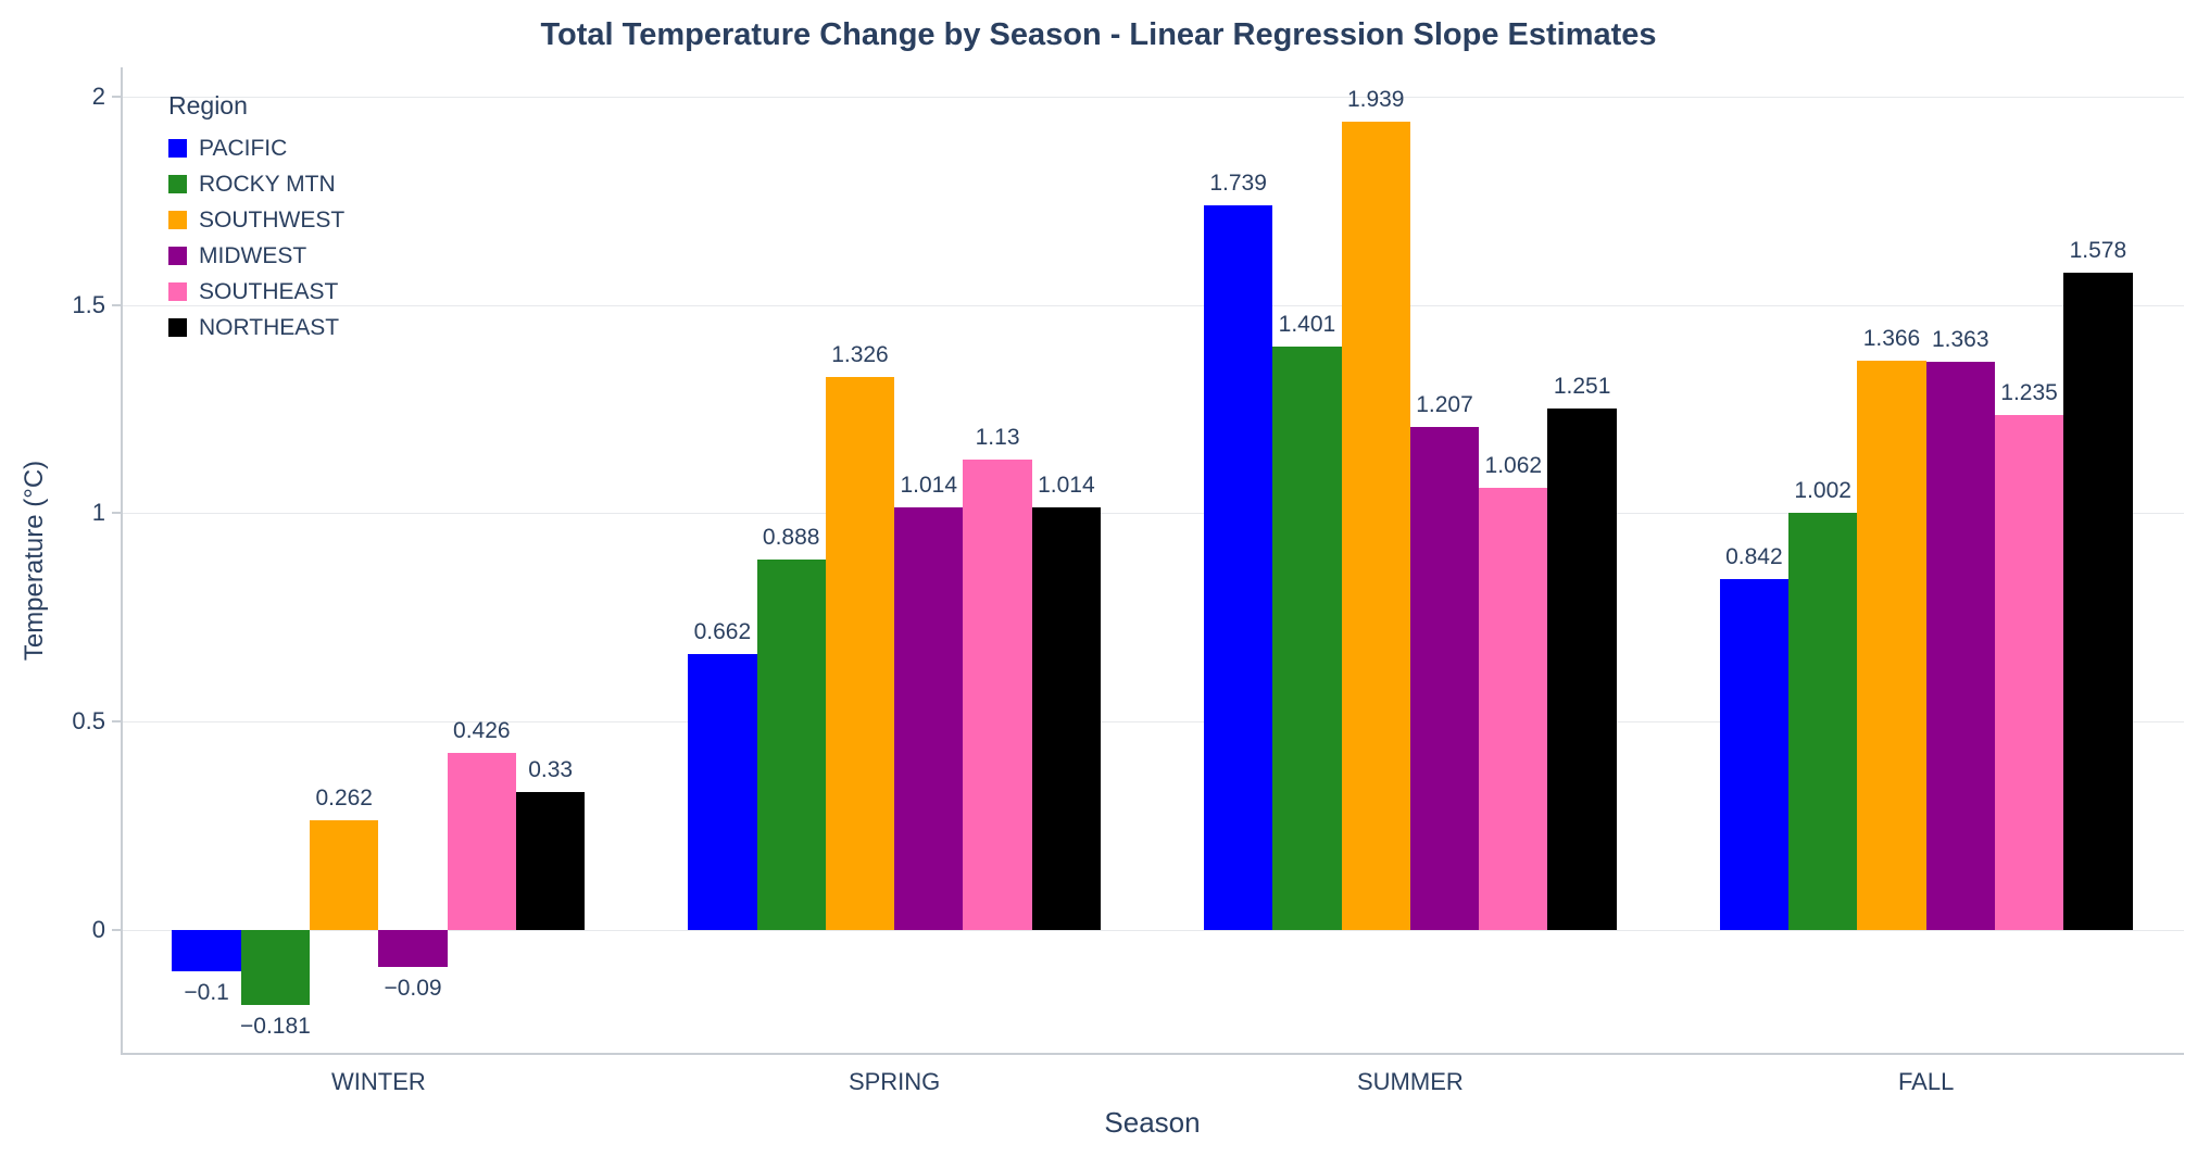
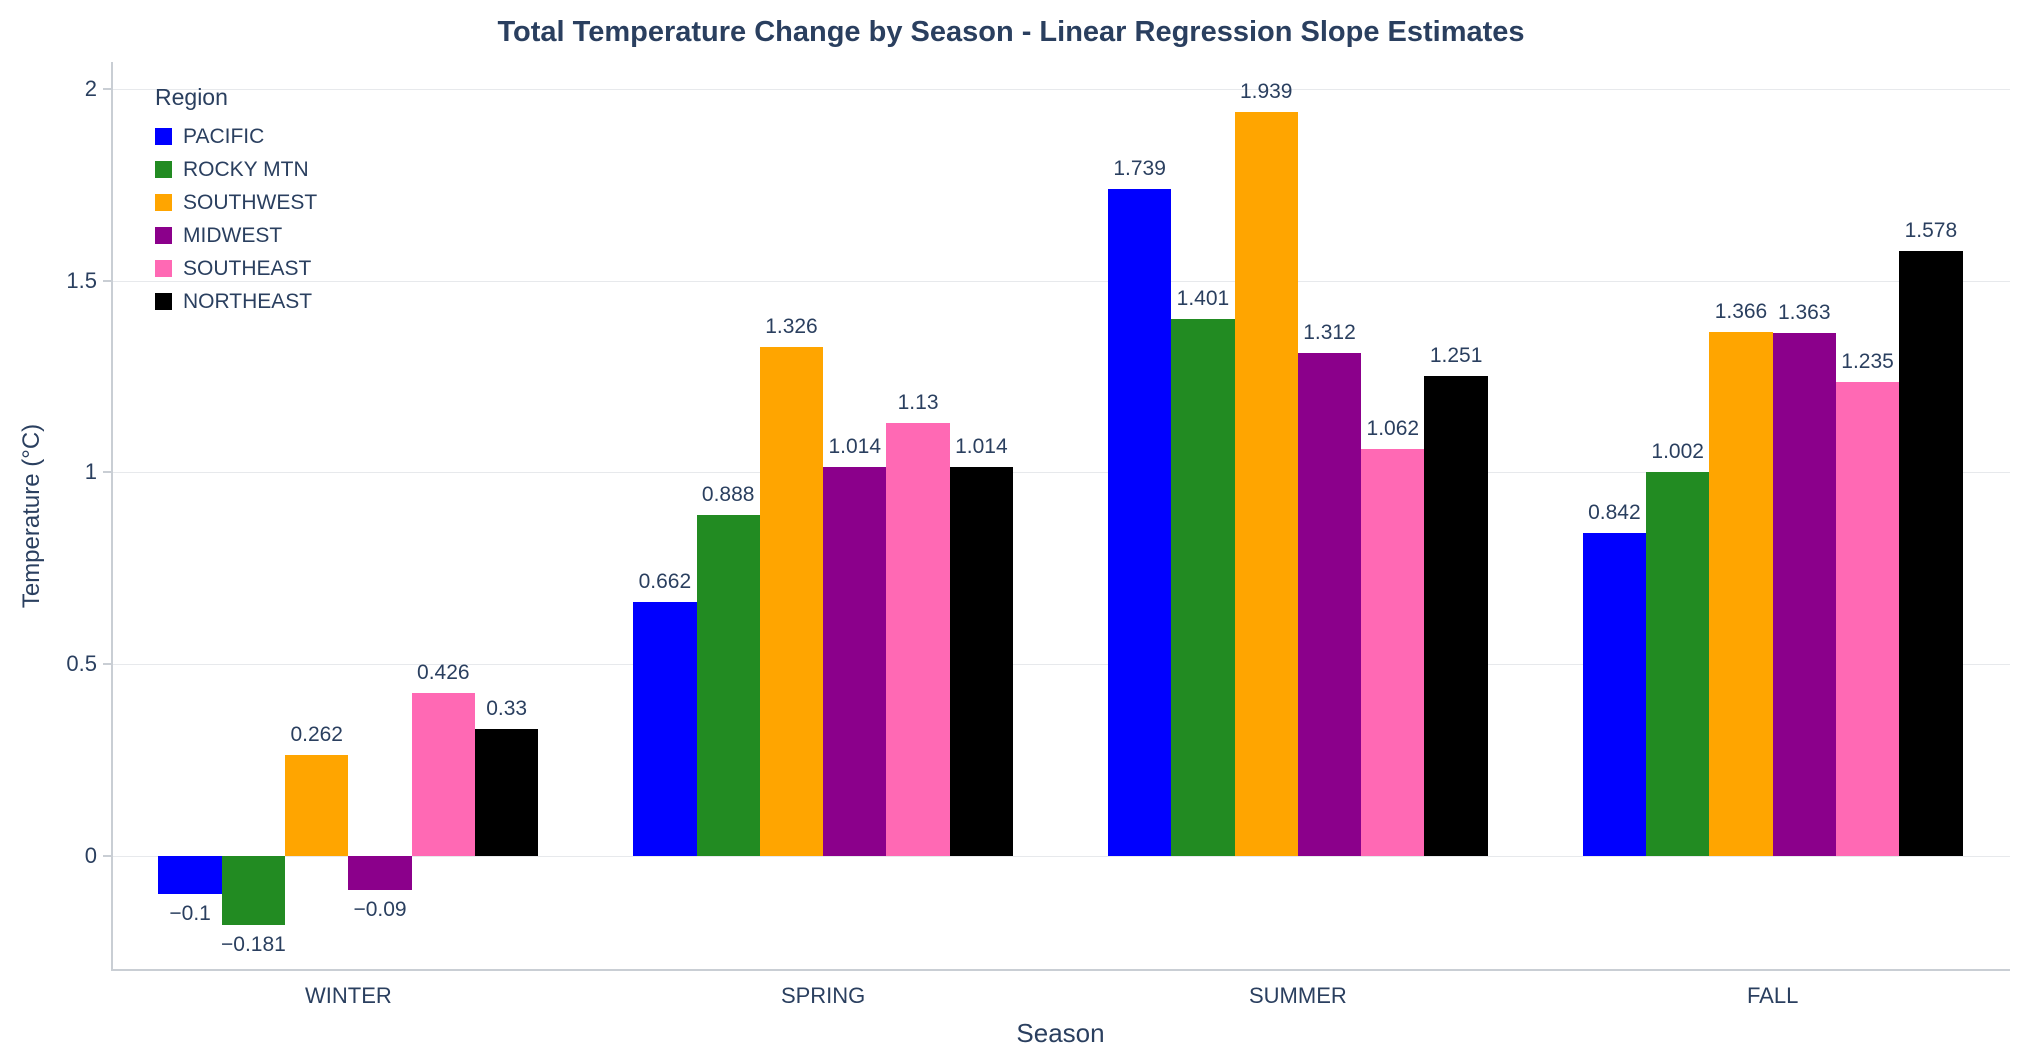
MIDWEST/SUMMER: 1.207 -> 1.312
